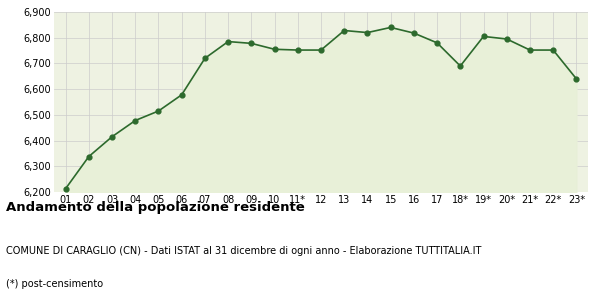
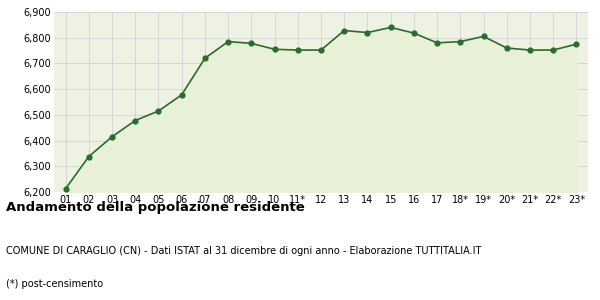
18*: 6,690 -> 6,785
20*: 6,795 -> 6,760
23*: 6,640 -> 6,775
